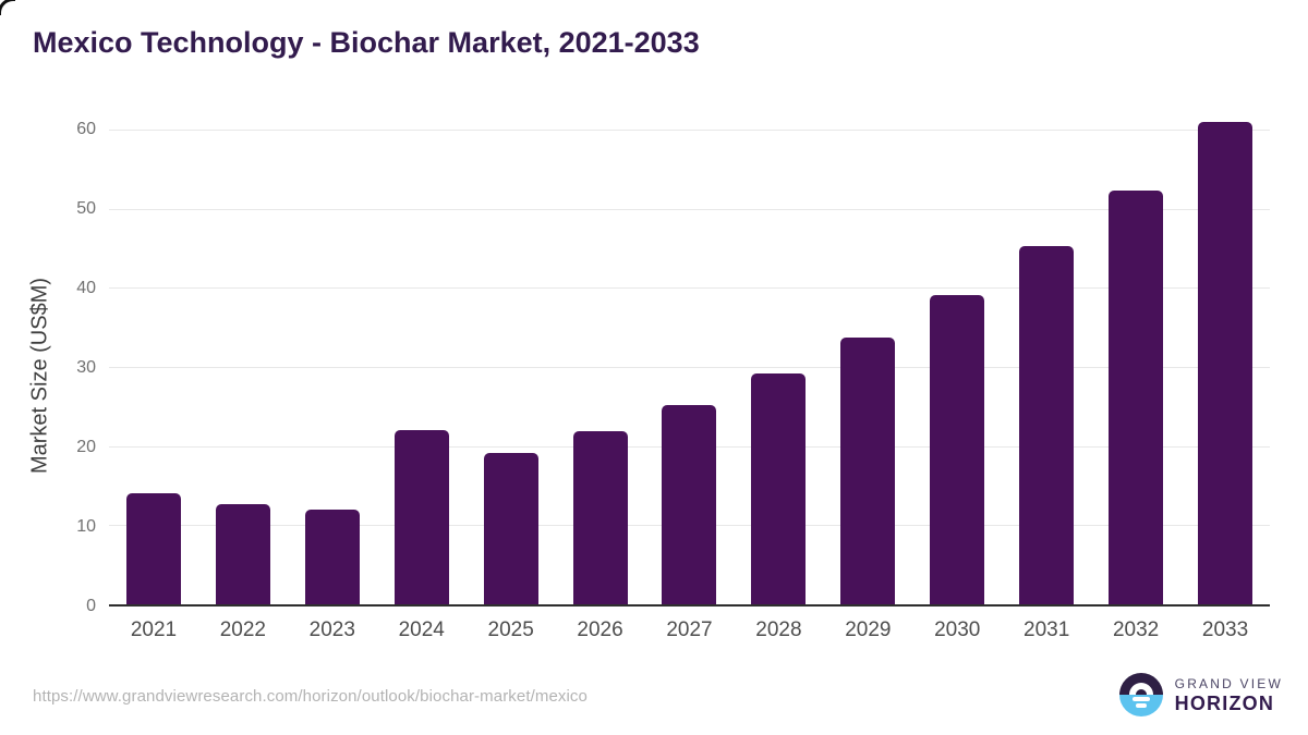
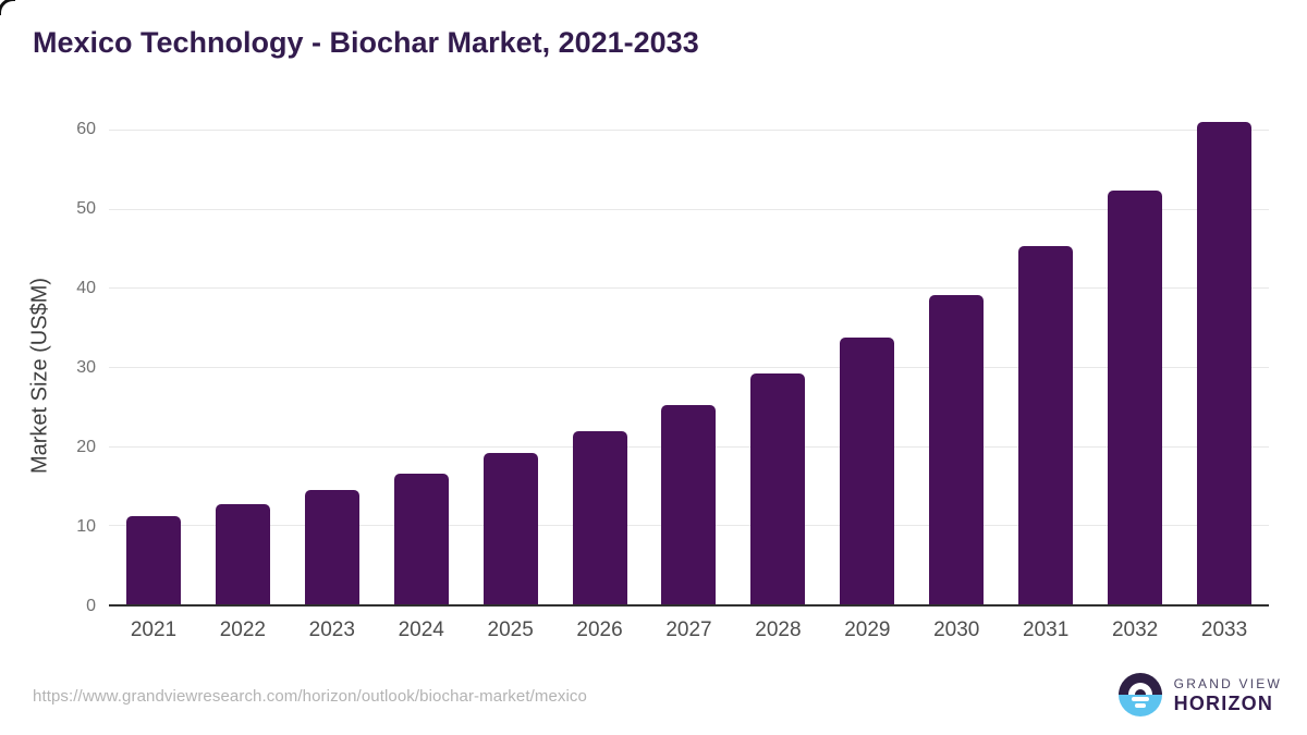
2021: 14 -> 11
2023: 12 -> 14
2024: 22 -> 16
